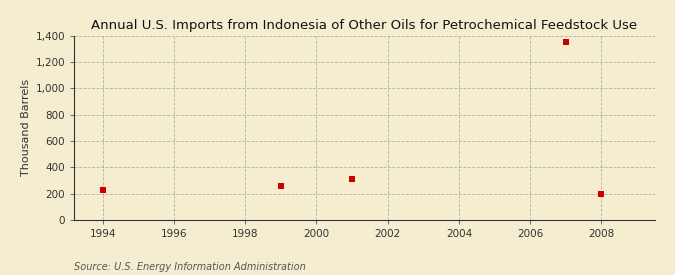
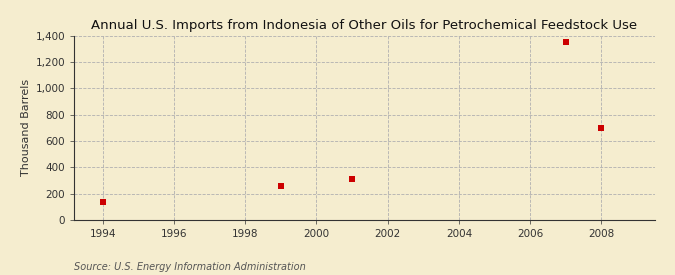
1994: 230 -> 140
2008: 200 -> 700
